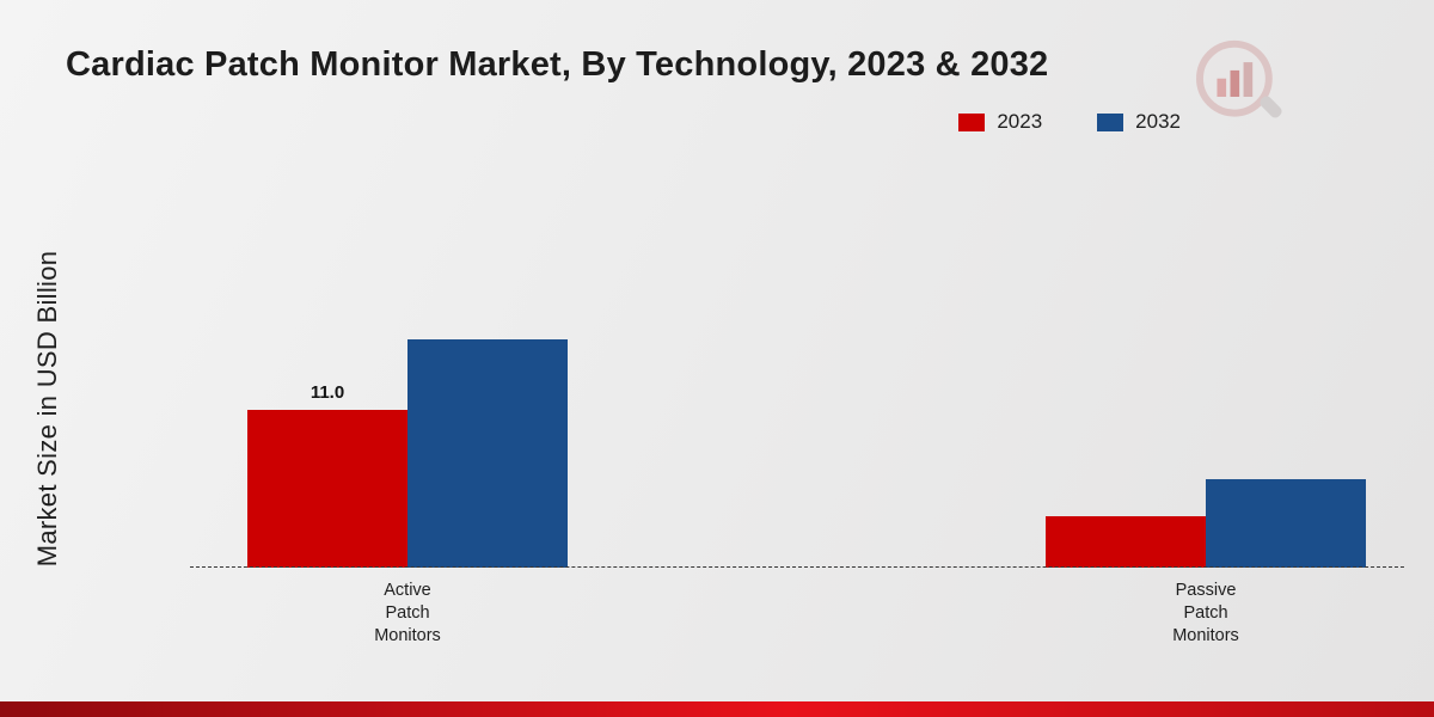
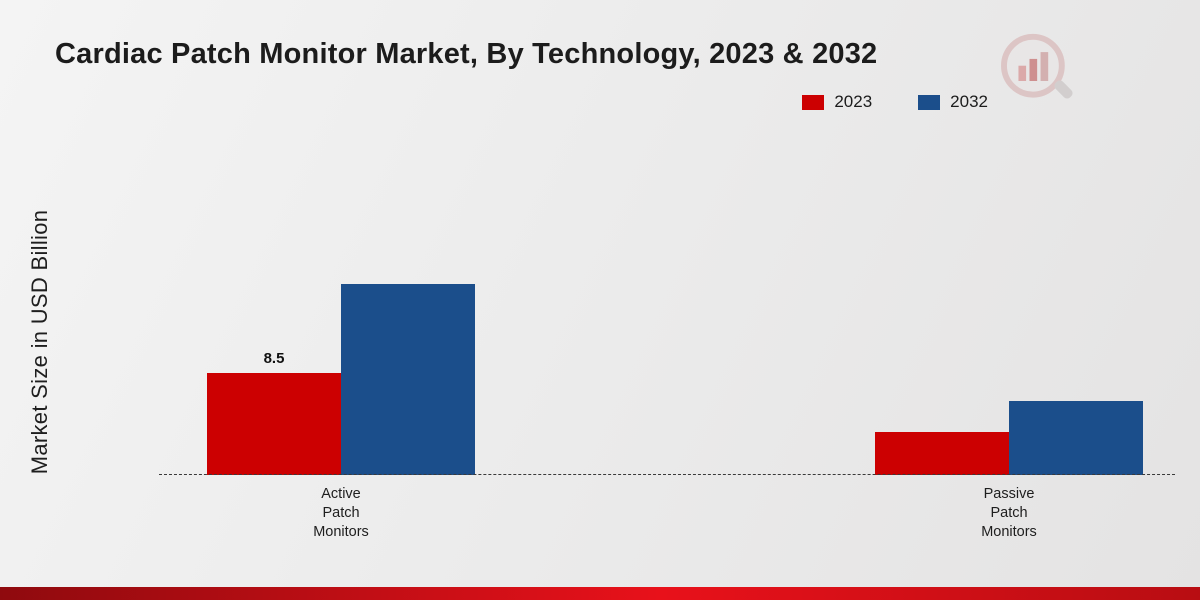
2023/Active Patch Monitors: 11.0 -> 8.5
